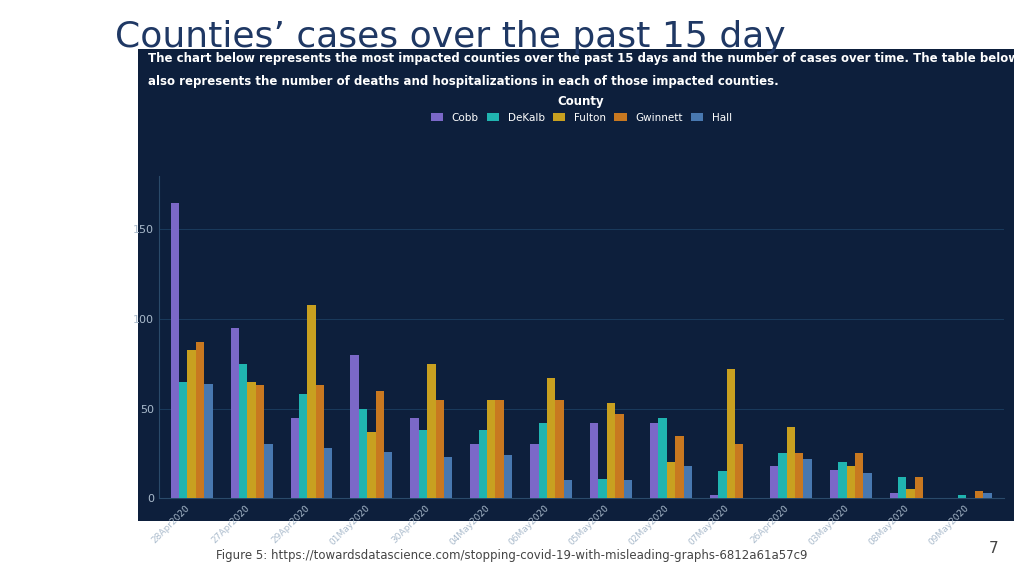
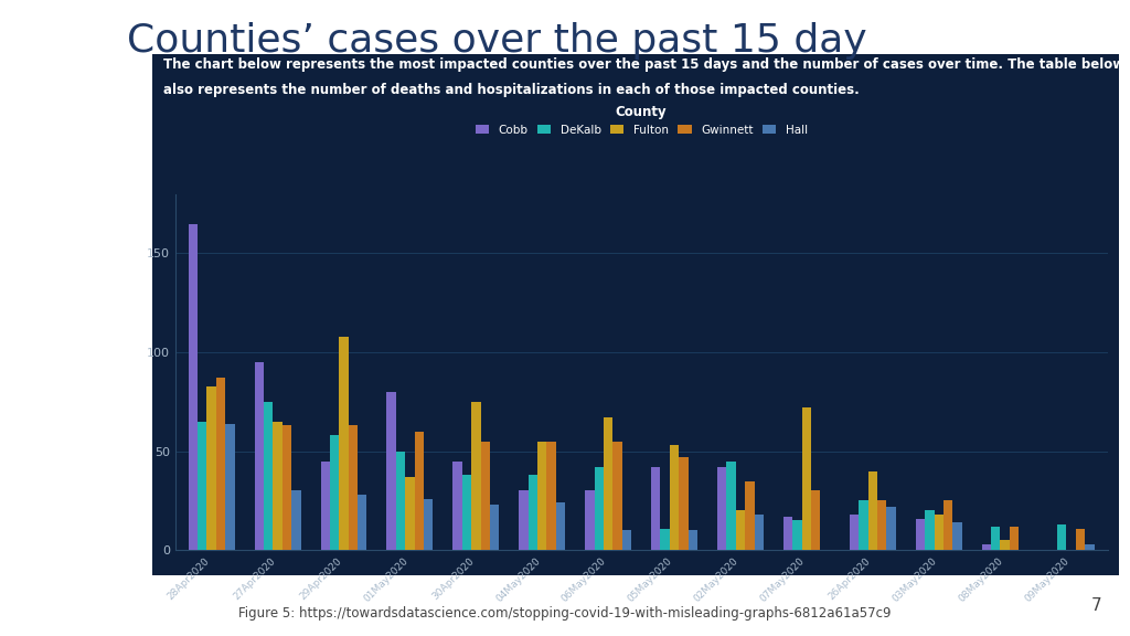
Cobb/07May2020: 2 -> 17
DeKalb/09May2020: 2 -> 13
Gwinnett/09May2020: 4 -> 11
